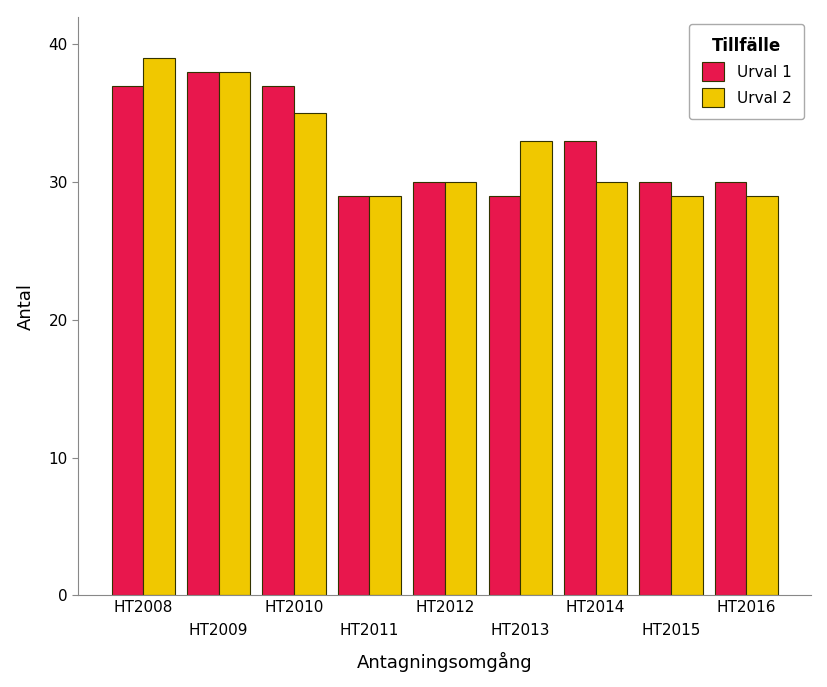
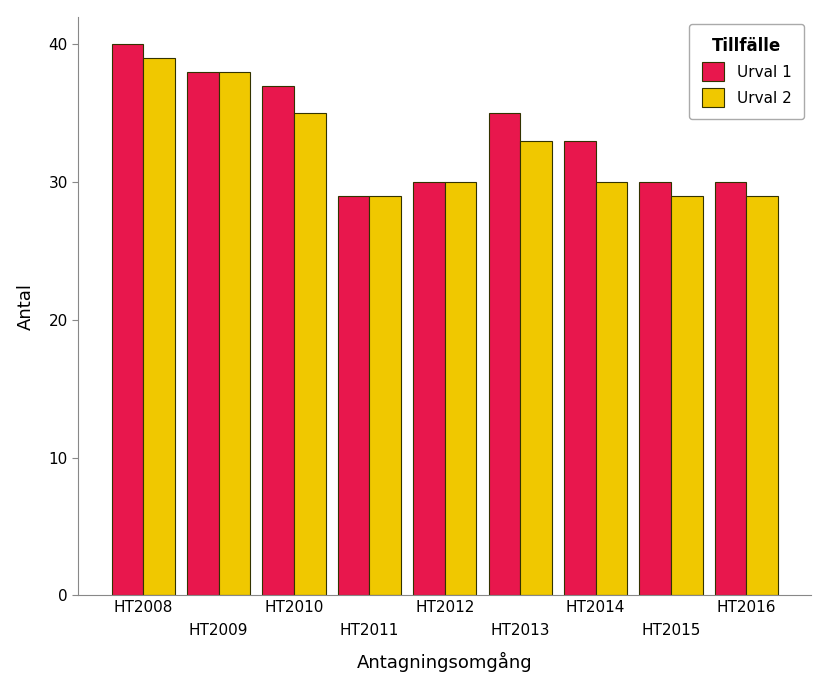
Urval 1/HT2008: 37 -> 40
Urval 1/HT2013: 29 -> 35
